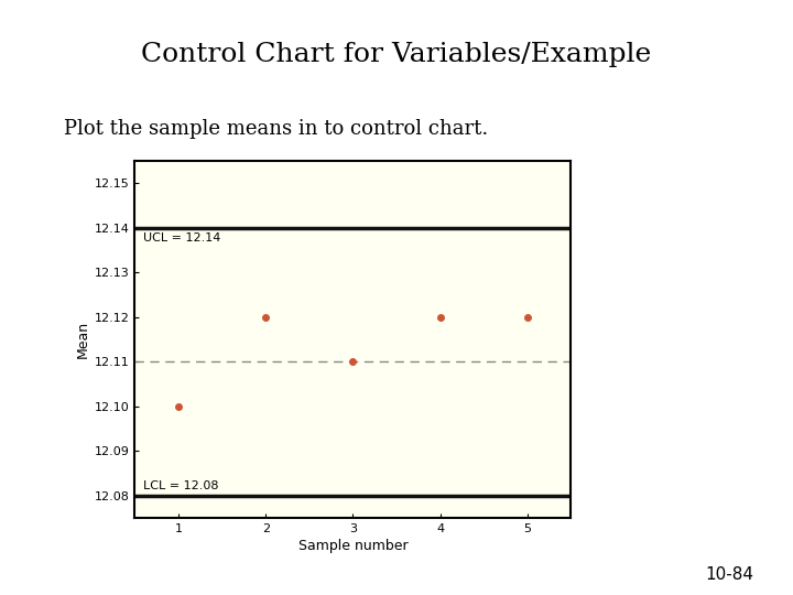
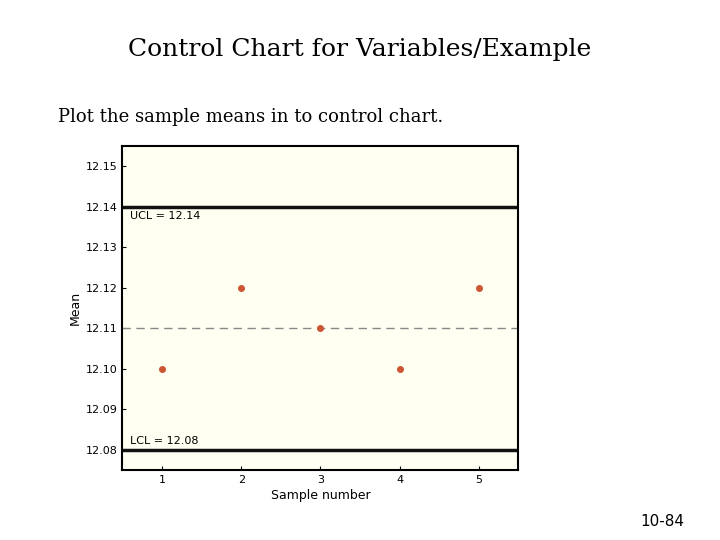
4: 12.12 -> 12.10
